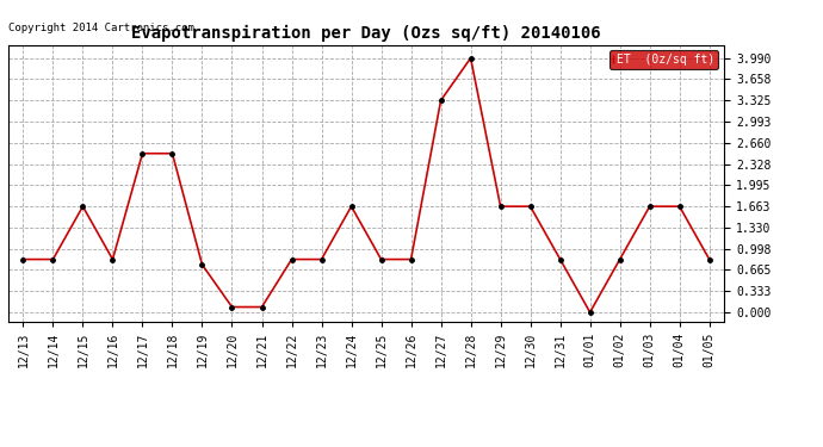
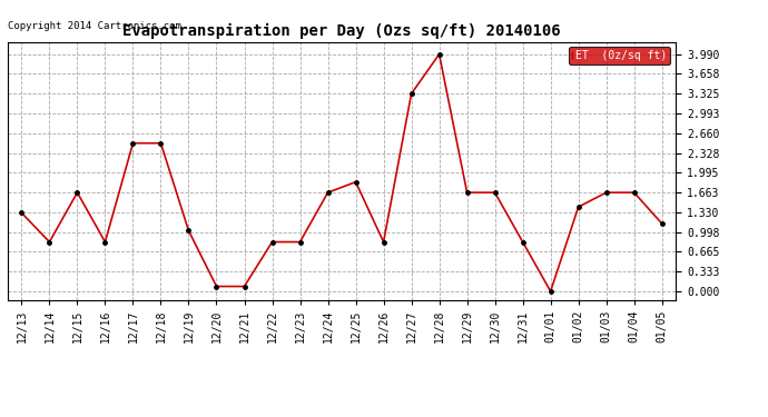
12/13: 0.83 -> 1.32
12/19: 0.75 -> 1.02
12/25: 0.83 -> 1.84
01/02: 0.83 -> 1.42
01/05: 0.83 -> 1.14
